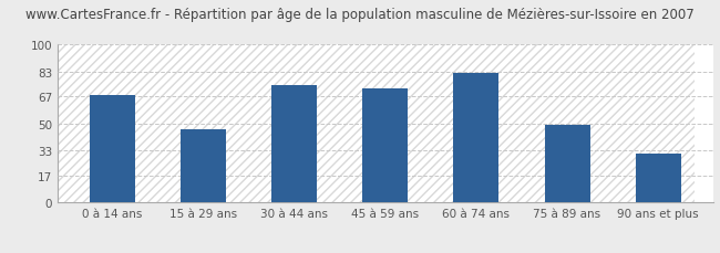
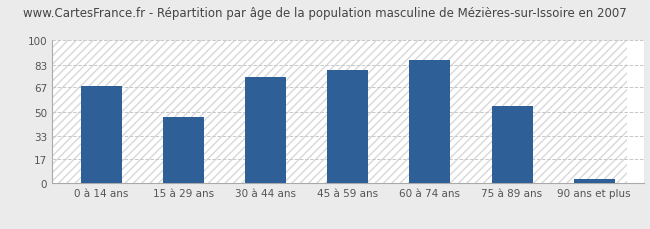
45 à 59 ans: 72 -> 79
60 à 74 ans: 82 -> 86
75 à 89 ans: 49 -> 54
90 ans et plus: 31 -> 3
